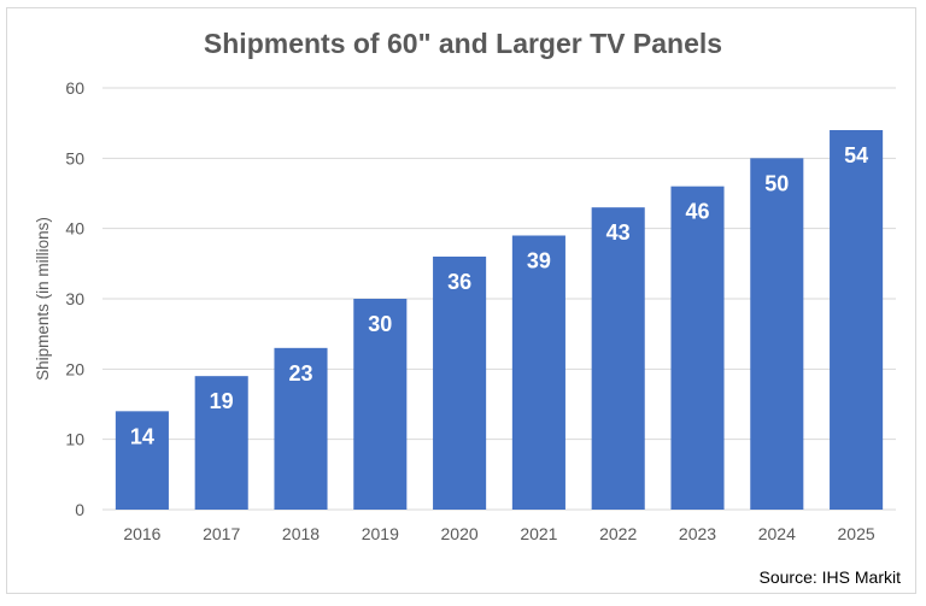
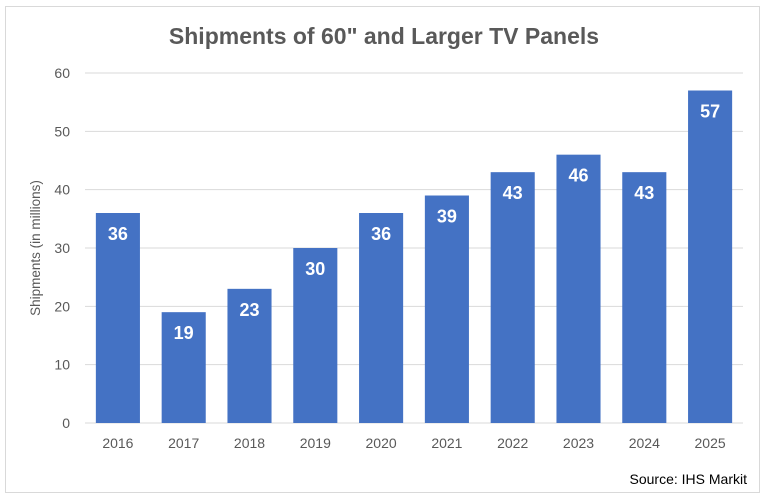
2016: 14 -> 36
2024: 50 -> 43
2025: 54 -> 57
